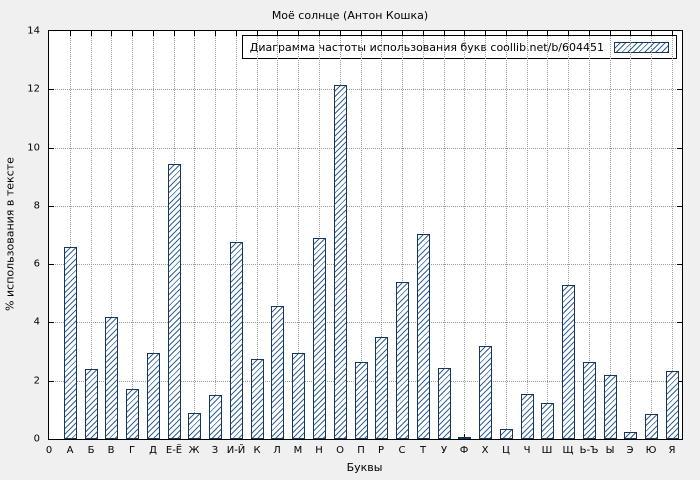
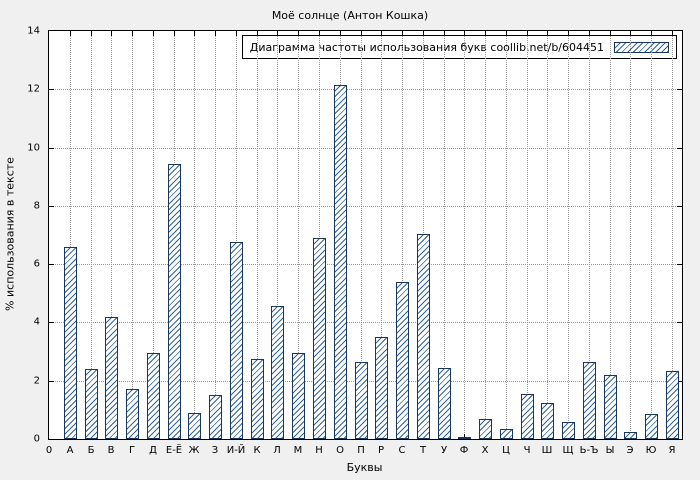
Х: 3.2 -> 0.7
Щ: 5.3 -> 0.6
